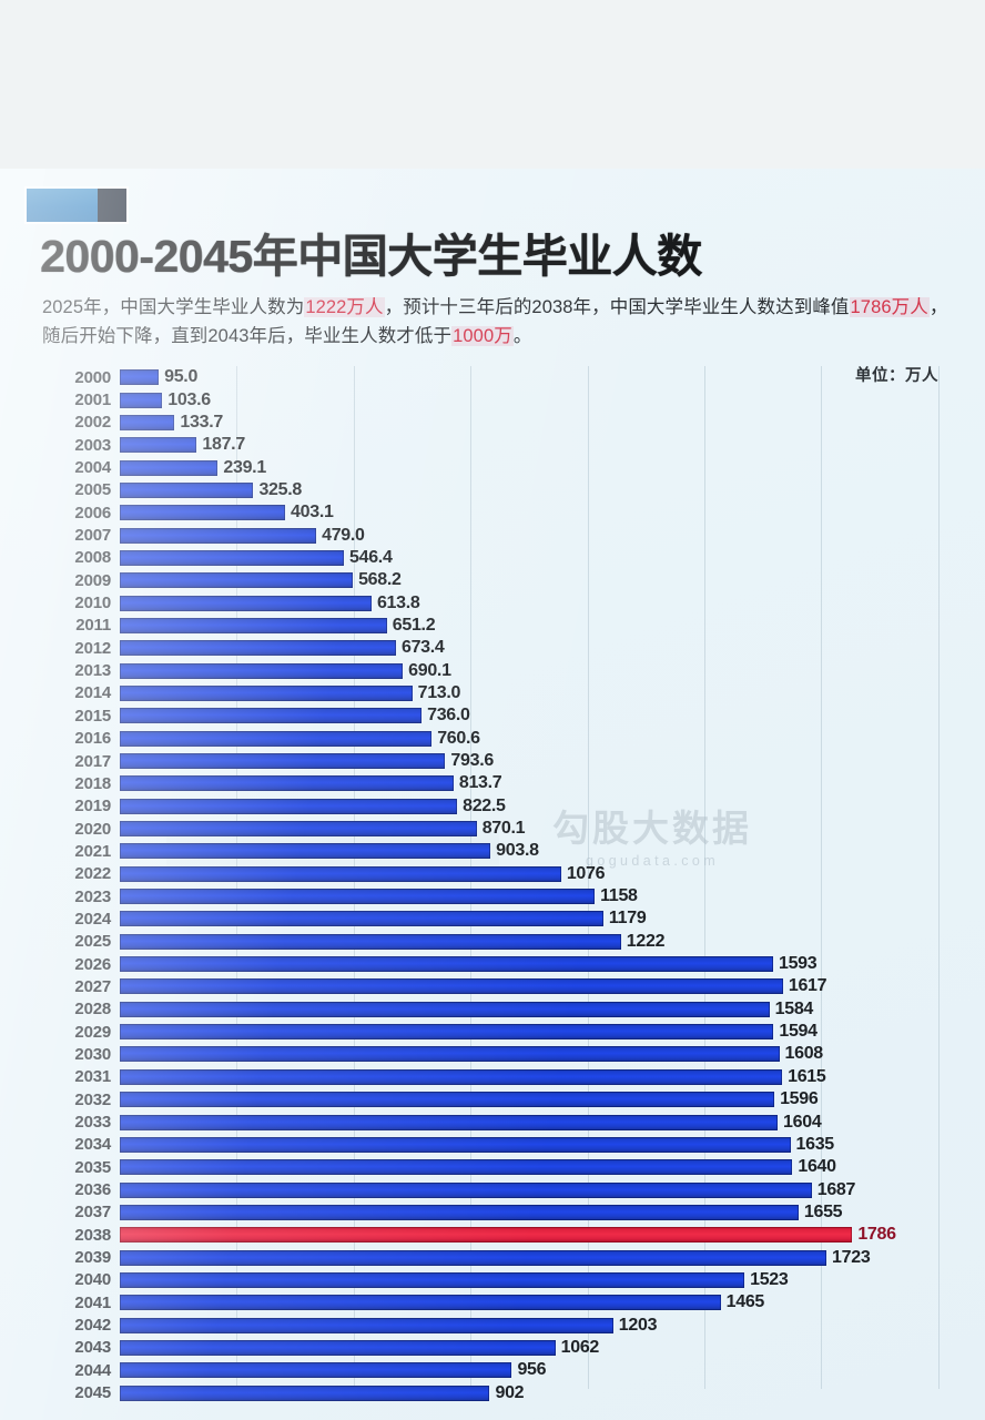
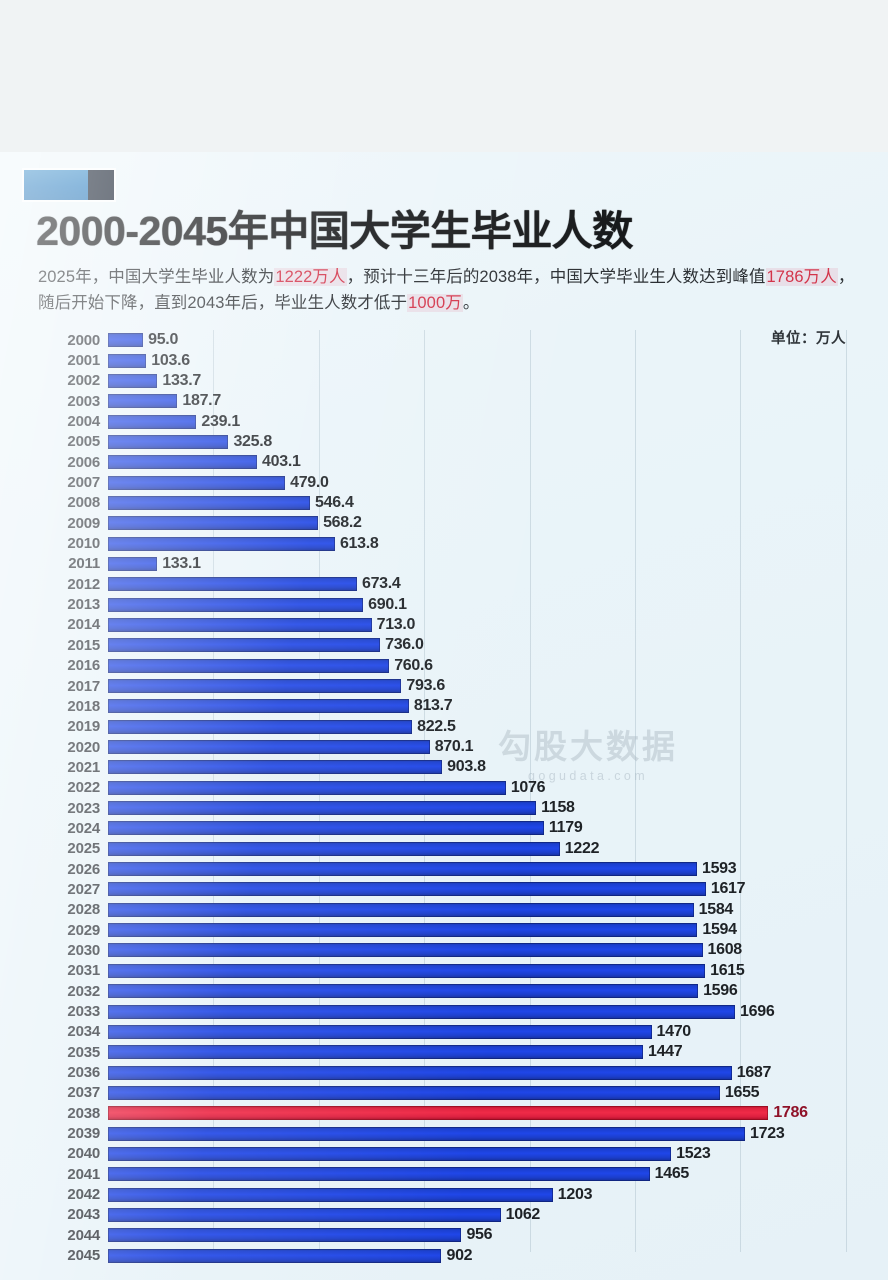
2011: 651.2 -> 133.1
2033: 1604 -> 1696
2034: 1635 -> 1470
2035: 1640 -> 1447
